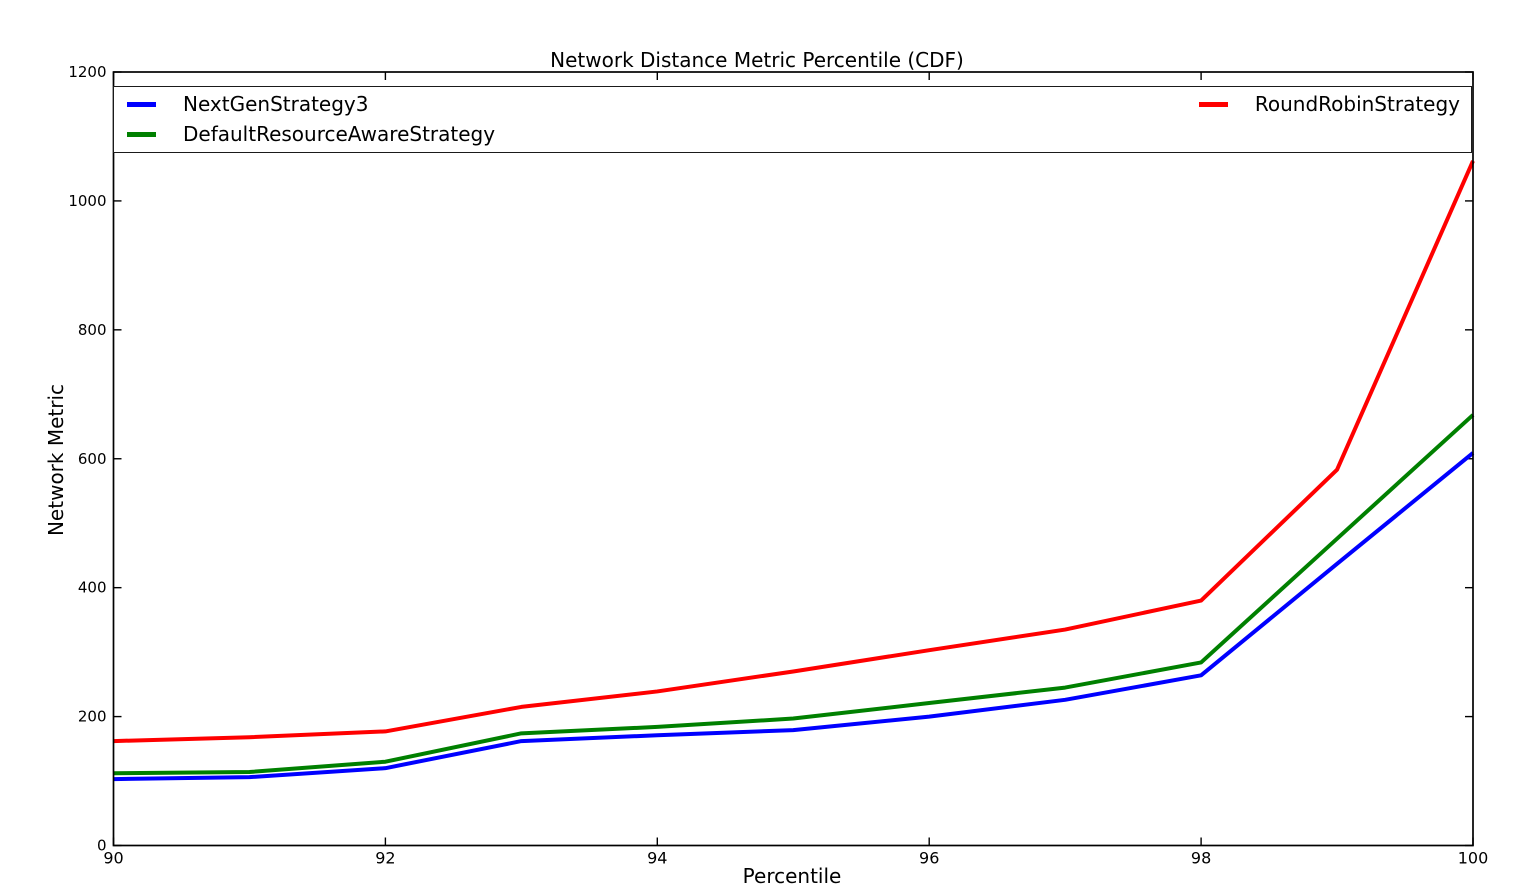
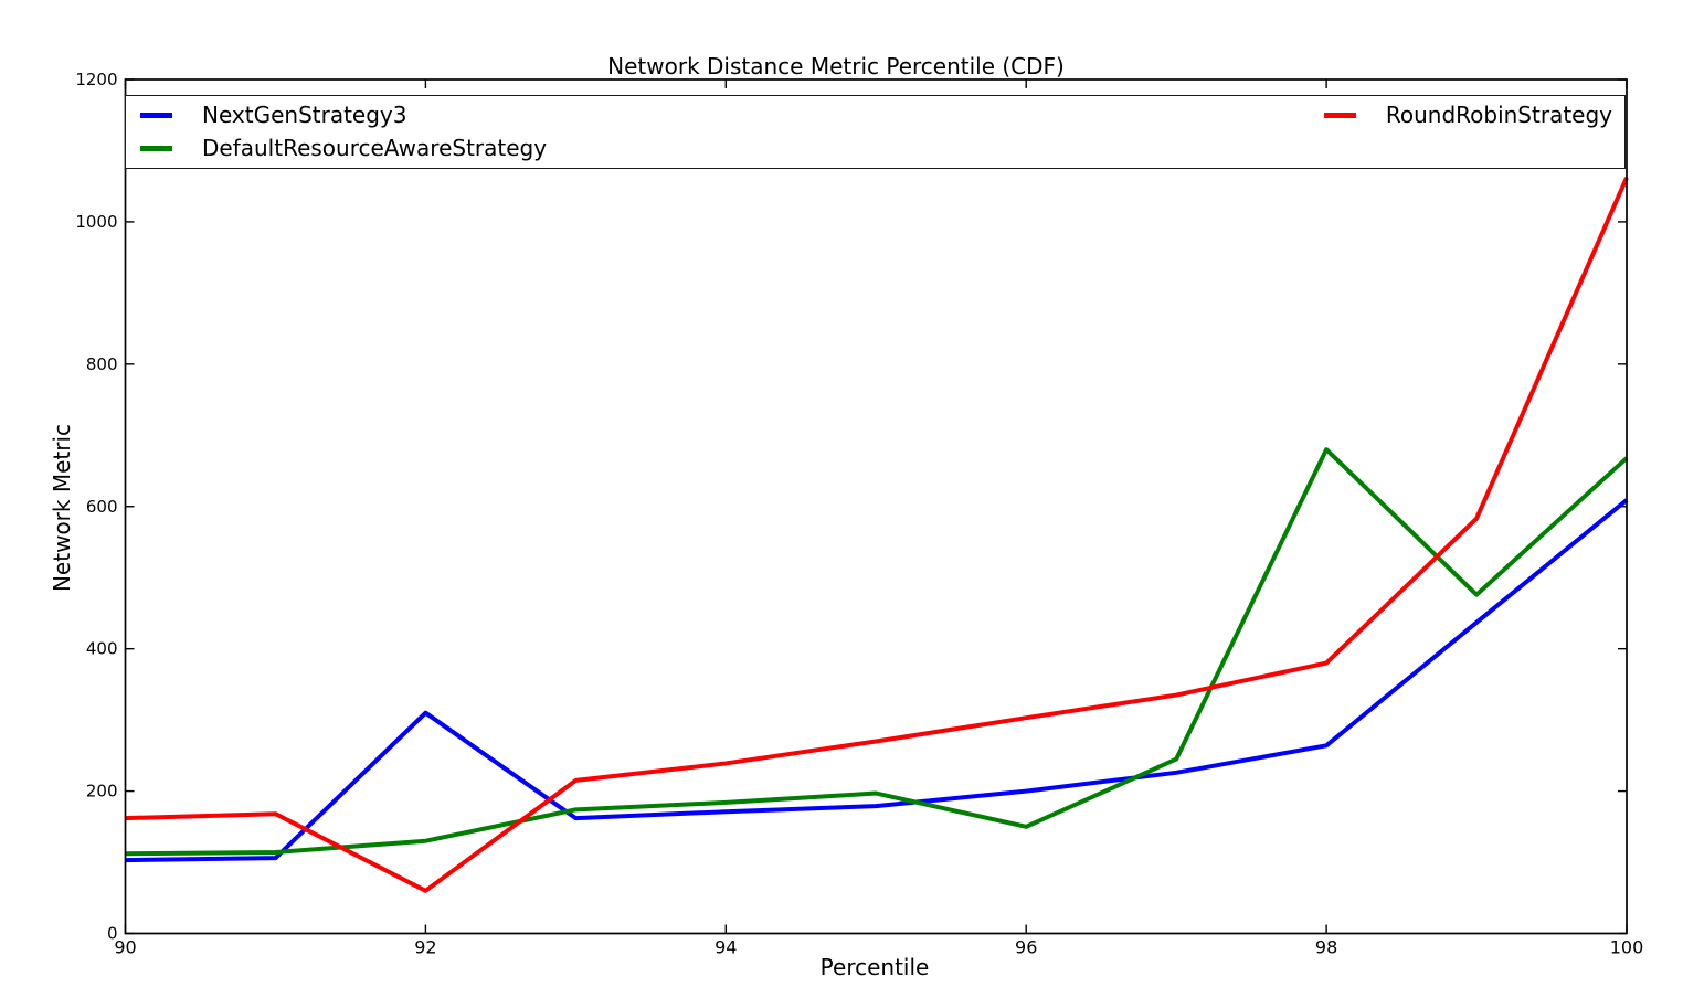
NextGenStrategy3/92: 120 -> 310
RoundRobinStrategy/92: 180 -> 60
DefaultResourceAwareStrategy/96: 220 -> 150
DefaultResourceAwareStrategy/98: 280 -> 680
